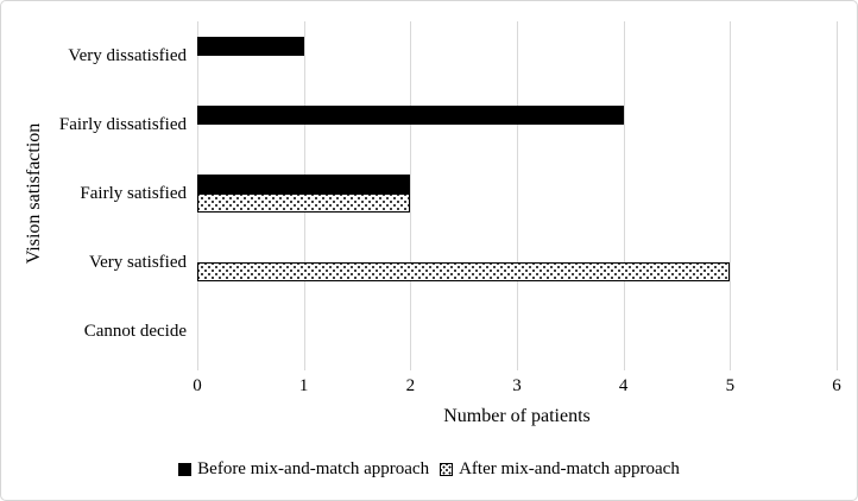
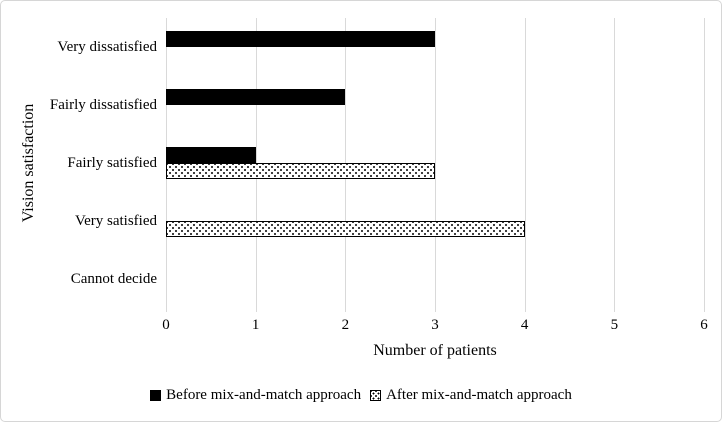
Before mix-and-match approach/Very dissatisfied: 1 -> 3
Before mix-and-match approach/Fairly dissatisfied: 4 -> 2
Before mix-and-match approach/Fairly satisfied: 2 -> 1
After mix-and-match approach/Fairly satisfied: 2 -> 3
After mix-and-match approach/Very satisfied: 5 -> 4
